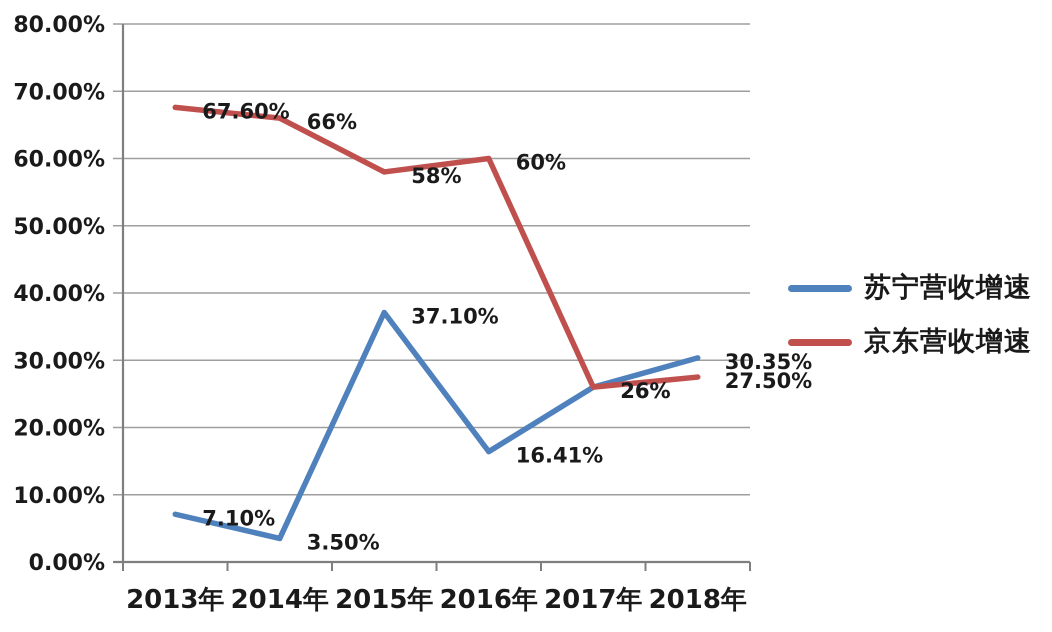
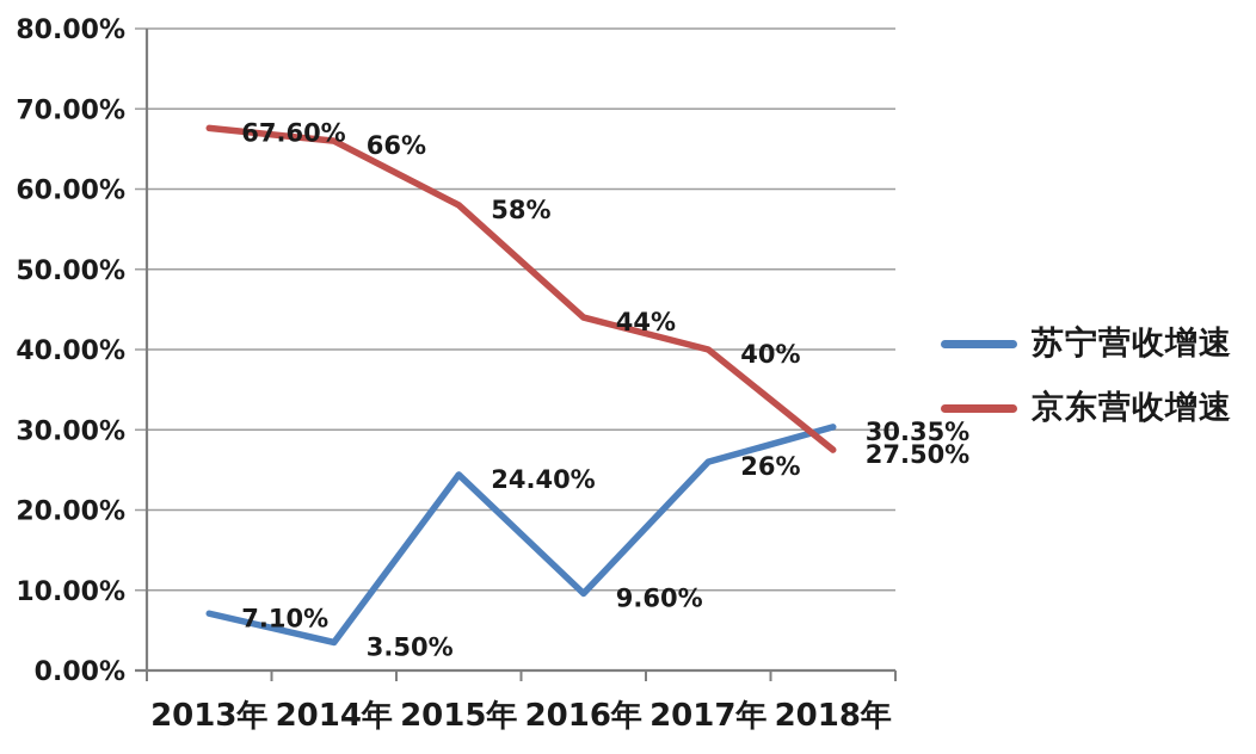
苏宁营收增速/2015年: 37.10% -> 24.40%
苏宁营收增速/2016年: 16.41% -> 9.60%
京东营收增速/2016年: 60% -> 44%
京东营收增速/2017年: 26% -> 40%
